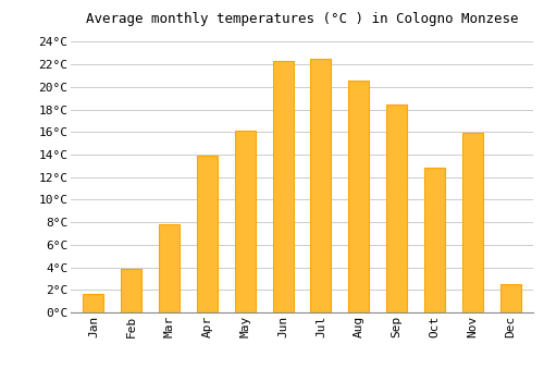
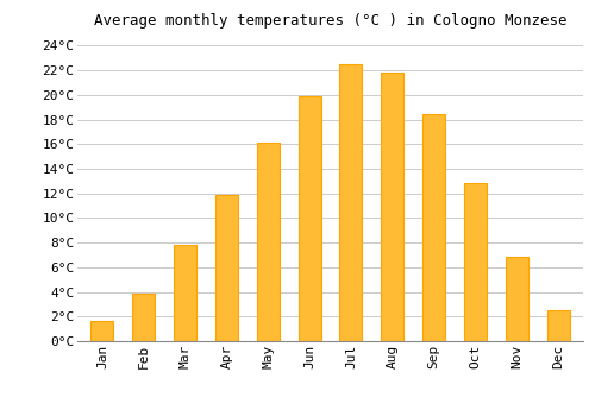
Apr: 13.9°C -> 11.9°C
Jun: 22.3°C -> 19.9°C
Aug: 20.6°C -> 21.8°C
Nov: 15.9°C -> 6.9°C
